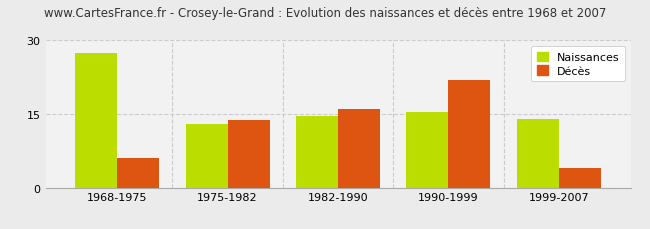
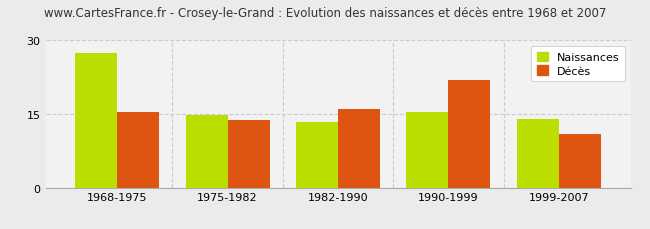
Décès/1968-1975: 6.0 -> 15.5
Naissances/1975-1982: 13.0 -> 14.7
Naissances/1982-1990: 14.5 -> 13.3
Décès/1999-2007: 4.0 -> 11.0
